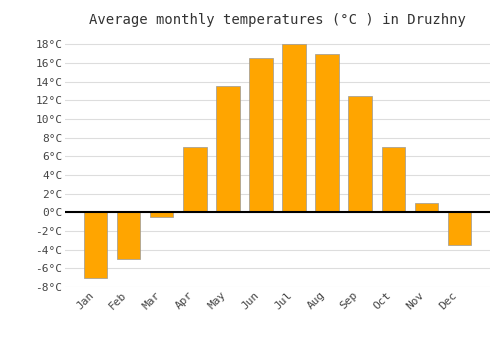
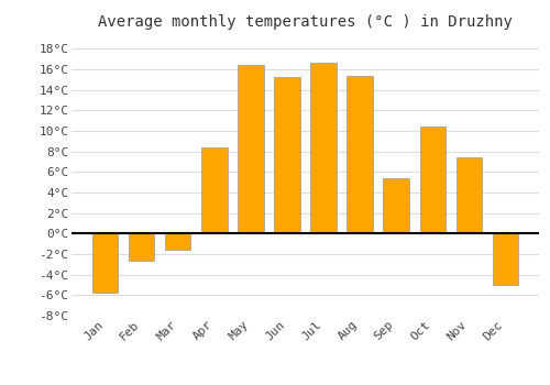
Jan: -7.0°C -> -5.8°C
Feb: -5.0°C -> -2.6°C
Mar: -0.5°C -> -1.6°C
Apr: 7.0°C -> 8.4°C
May: 13.5°C -> 16.4°C
Jun: 16.5°C -> 15.2°C
Jul: 18.0°C -> 16.6°C
Aug: 17.0°C -> 15.4°C
Sep: 12.5°C -> 5.4°C
Oct: 7.0°C -> 10.4°C
Nov: 1.0°C -> 7.4°C
Dec: -3.5°C -> -5.0°C
